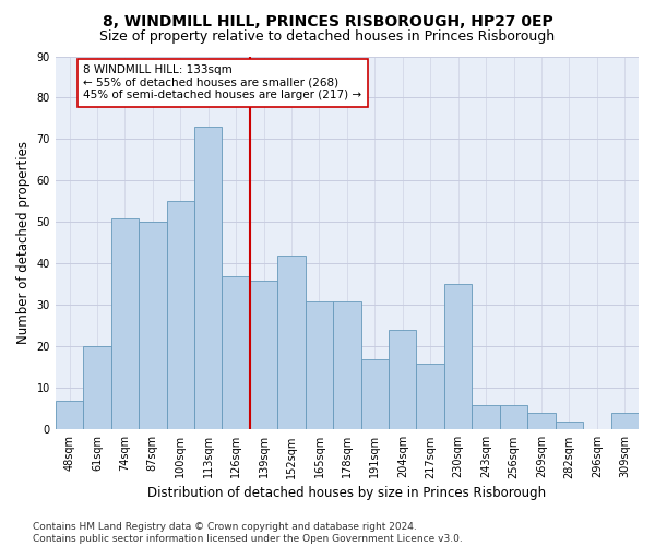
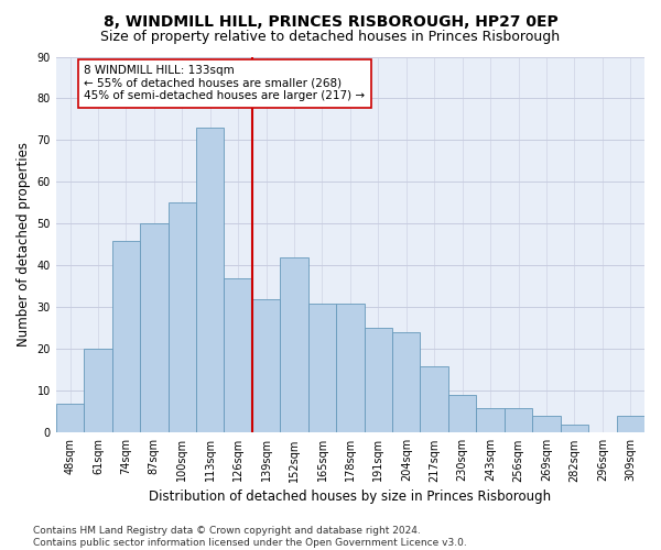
74sqm: 51 -> 46
139sqm: 36 -> 32
191sqm: 17 -> 25
230sqm: 35 -> 9
